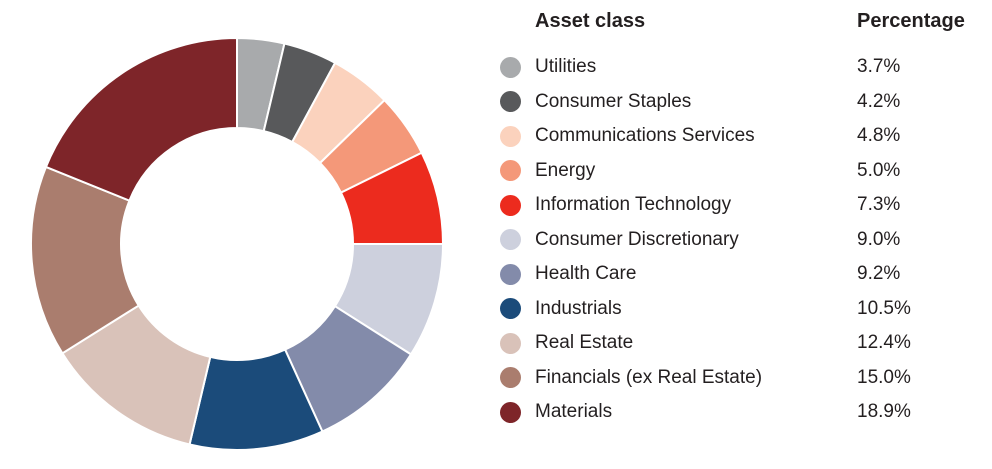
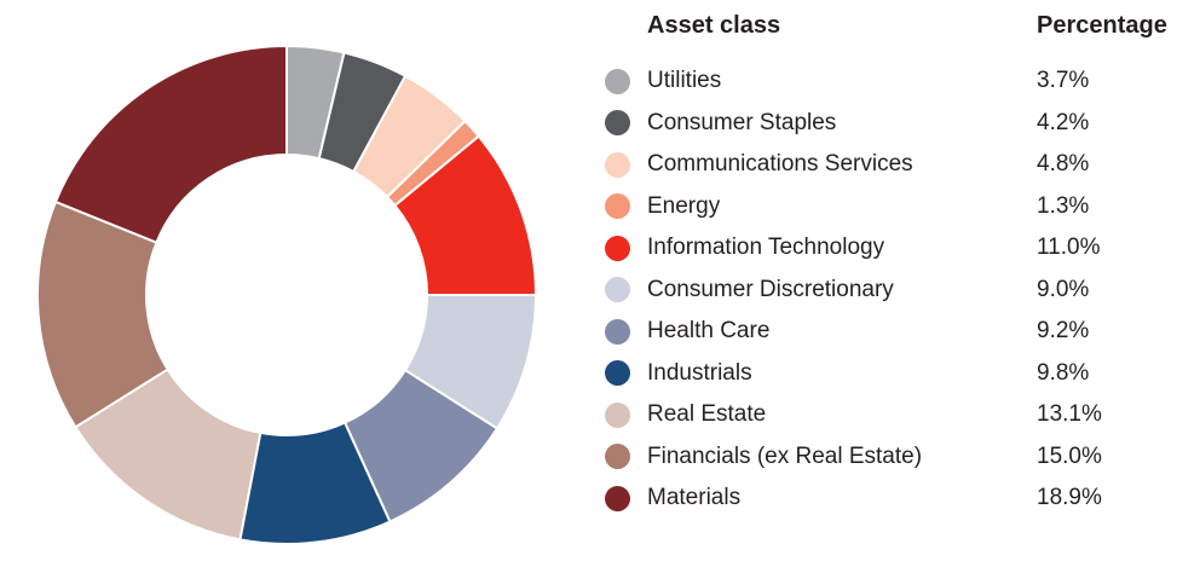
Energy: 5.0% -> 1.3%
Information Technology: 7.3% -> 11.0%
Industrials: 10.5% -> 9.8%
Real Estate: 12.4% -> 13.1%
